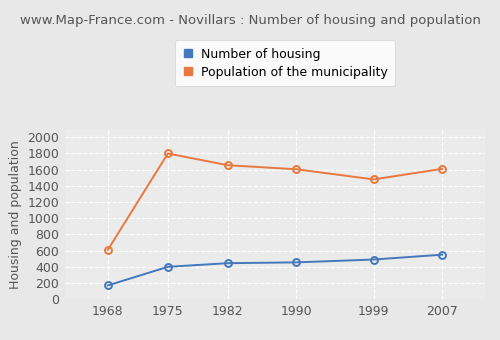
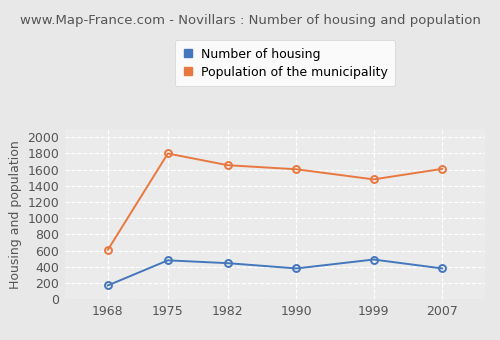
Number of housing/1975: 400 -> 480
Number of housing/1990: 460 -> 380
Number of housing/2007: 550 -> 380
